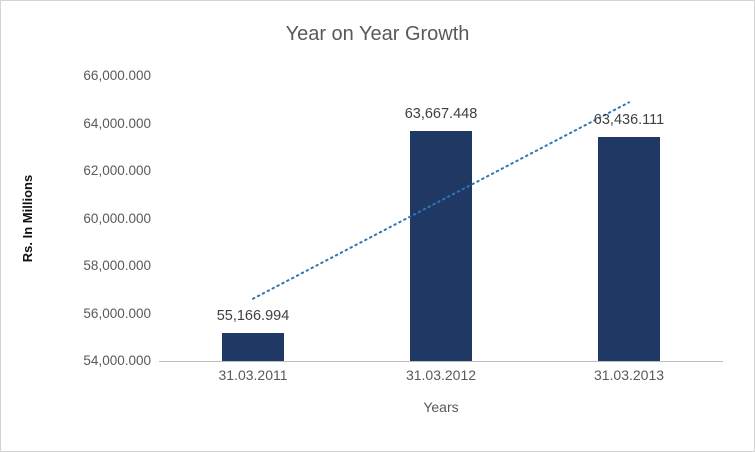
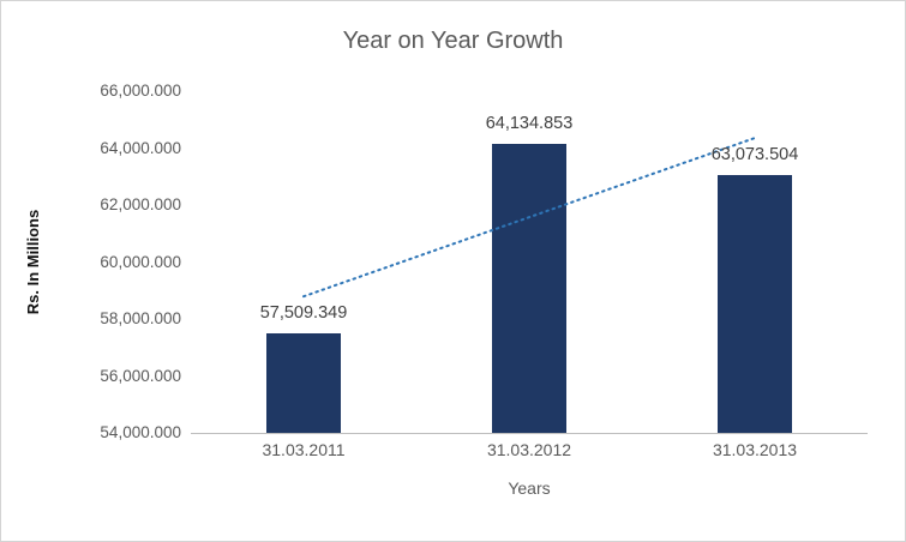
31.03.2011: 55,166.994 -> 57,509.349
31.03.2012: 63,667.448 -> 64,134.853
31.03.2013: 63,436.111 -> 63,073.504
